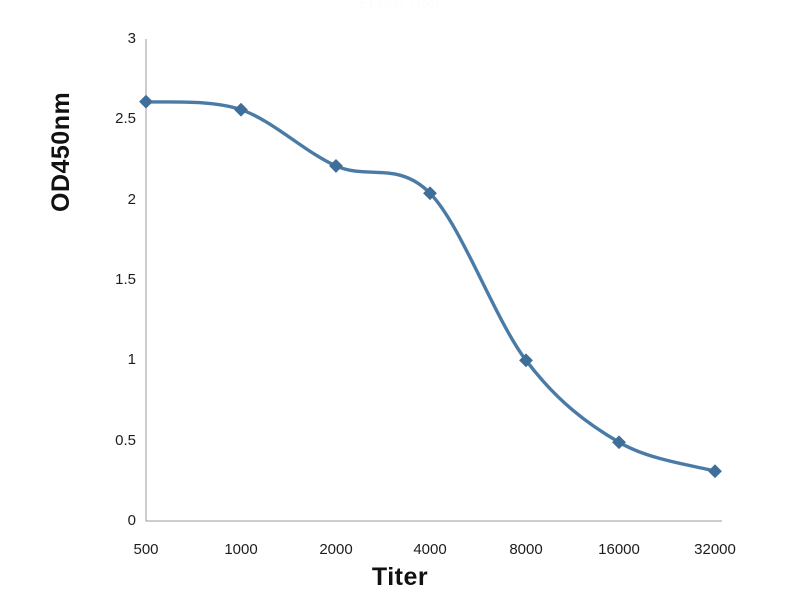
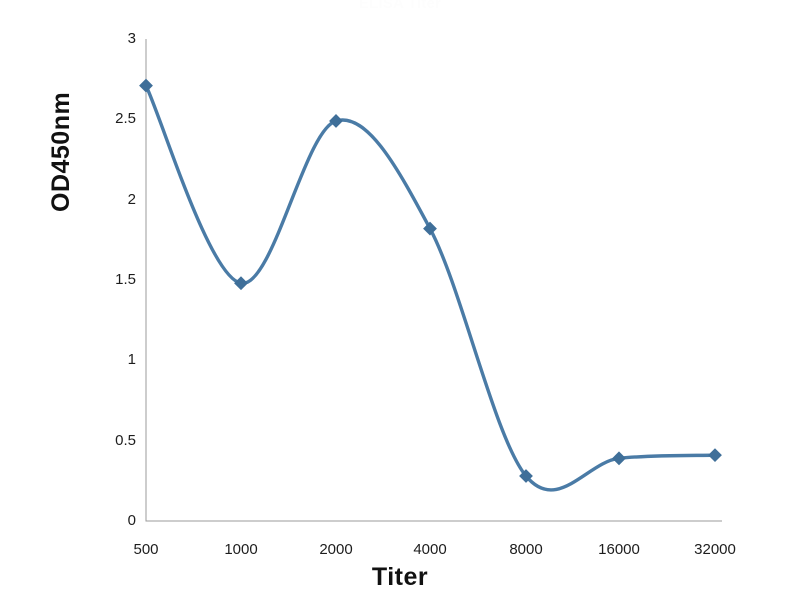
500: 2.61 -> 2.71
1000: 2.56 -> 1.48
2000: 2.21 -> 2.49
4000: 2.04 -> 1.82
8000: 1.00 -> 0.28
16000: 0.49 -> 0.39
32000: 0.31 -> 0.41
